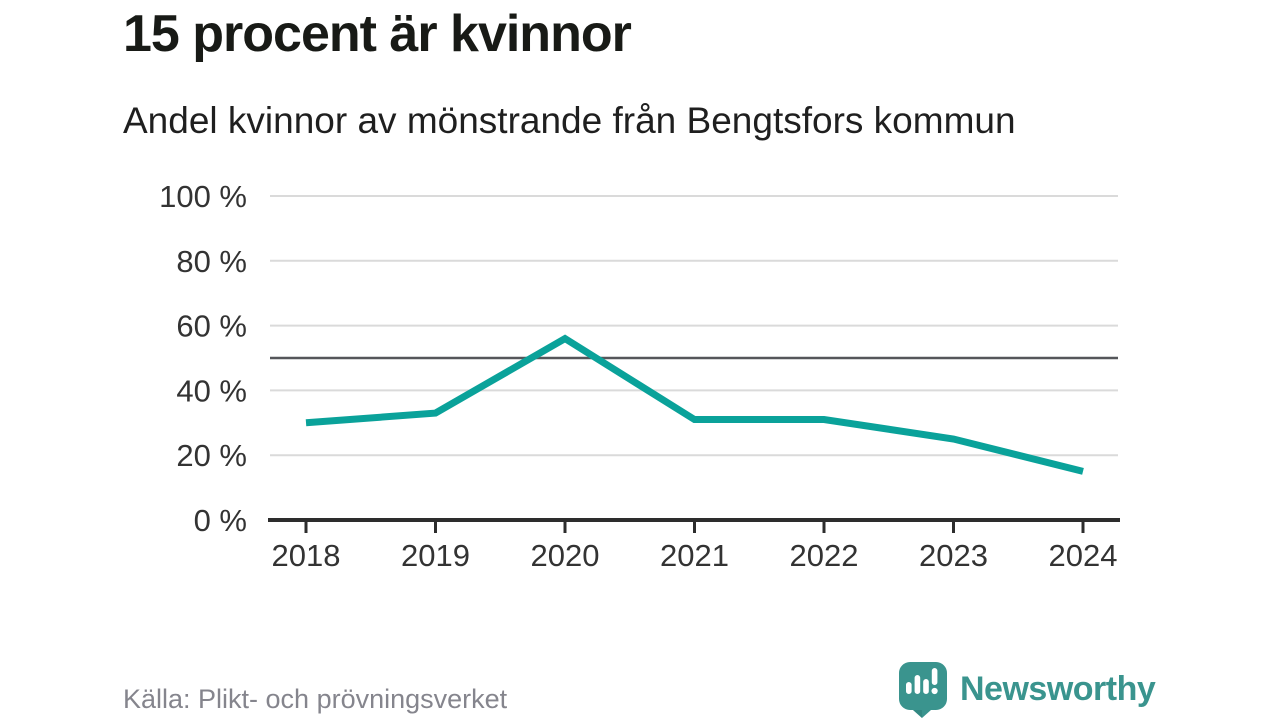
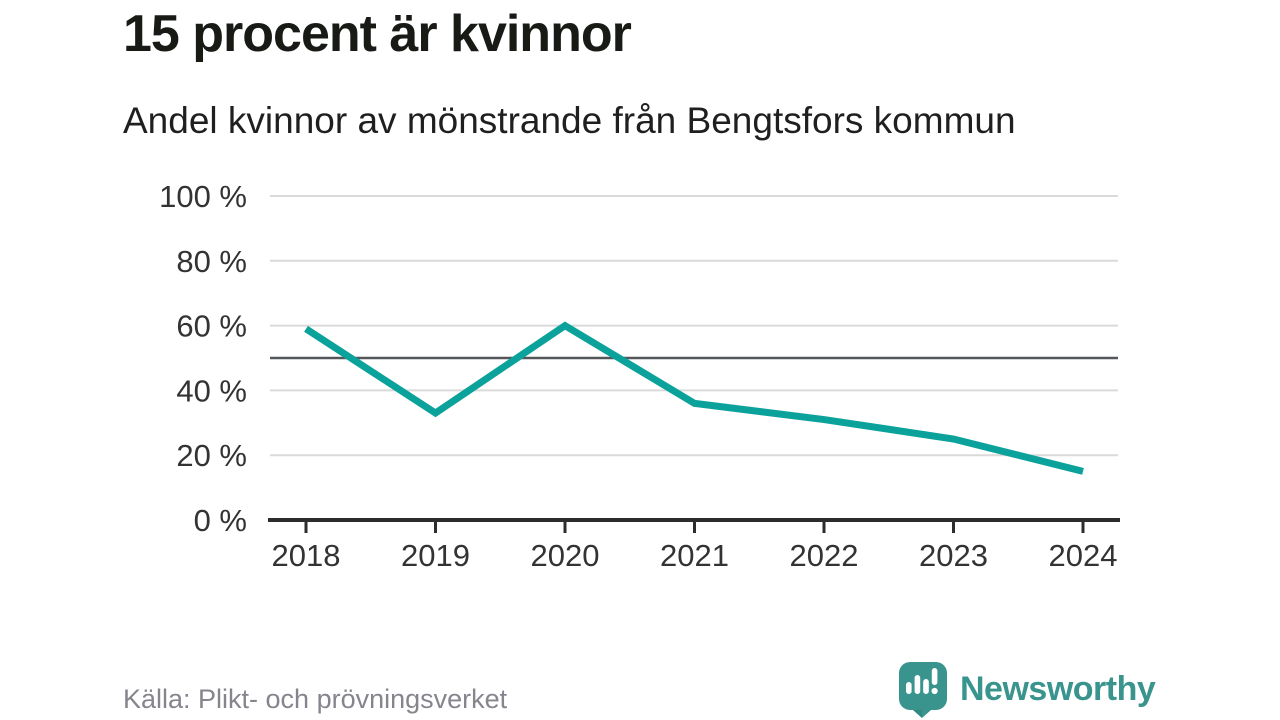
2018: 30% -> 59%
2020: 56% -> 60%
2021: 31% -> 36%
